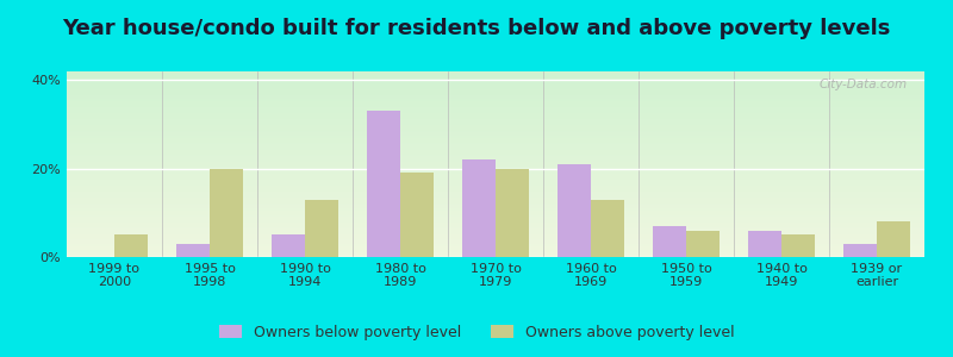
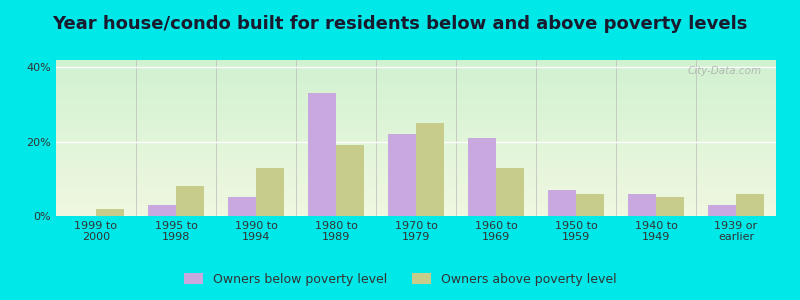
Owners above poverty level/1999 to 2000: 5% -> 2%
Owners above poverty level/1995 to 1998: 20% -> 8%
Owners above poverty level/1970 to 1979: 20% -> 25%
Owners above poverty level/1939 or earlier: 8% -> 6%
